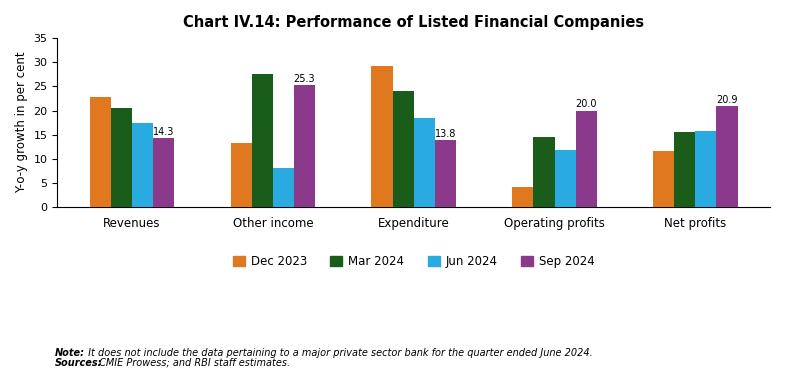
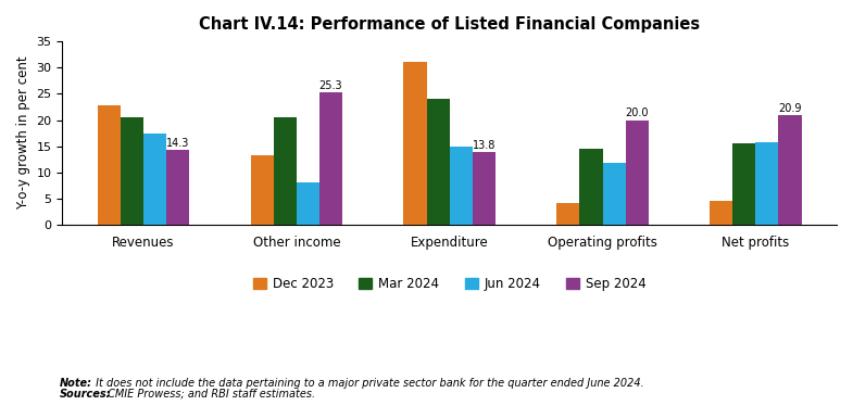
Mar 2024/Other income: 27.5 -> 20.5
Dec 2023/Expenditure: 29.2 -> 31.0
Jun 2024/Expenditure: 18.4 -> 15.0
Dec 2023/Net profits: 11.7 -> 4.5
